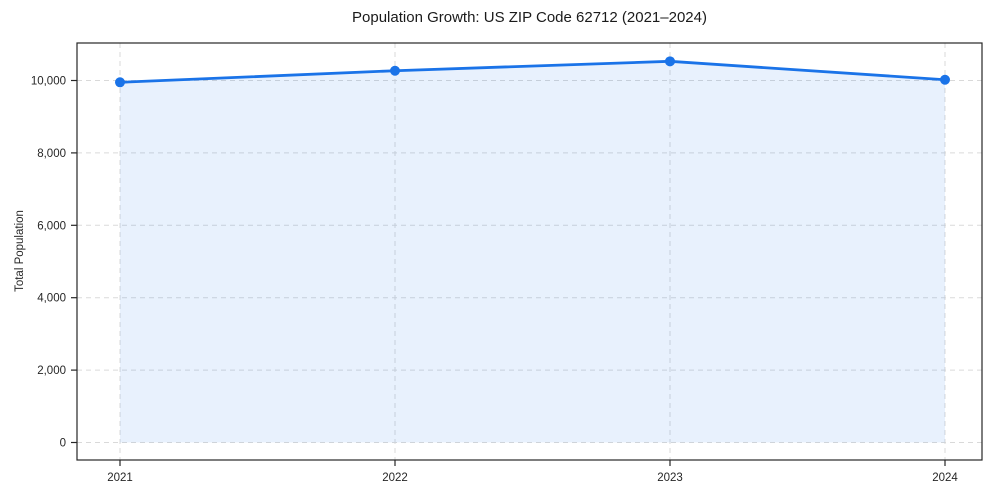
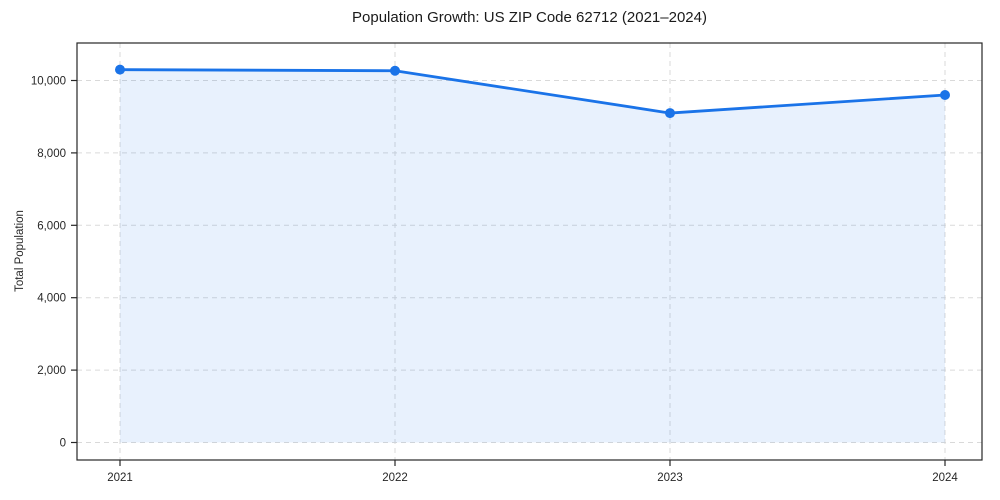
2021: 10000 -> 10300
2023: 10500 -> 9100
2024: 10000 -> 9600
